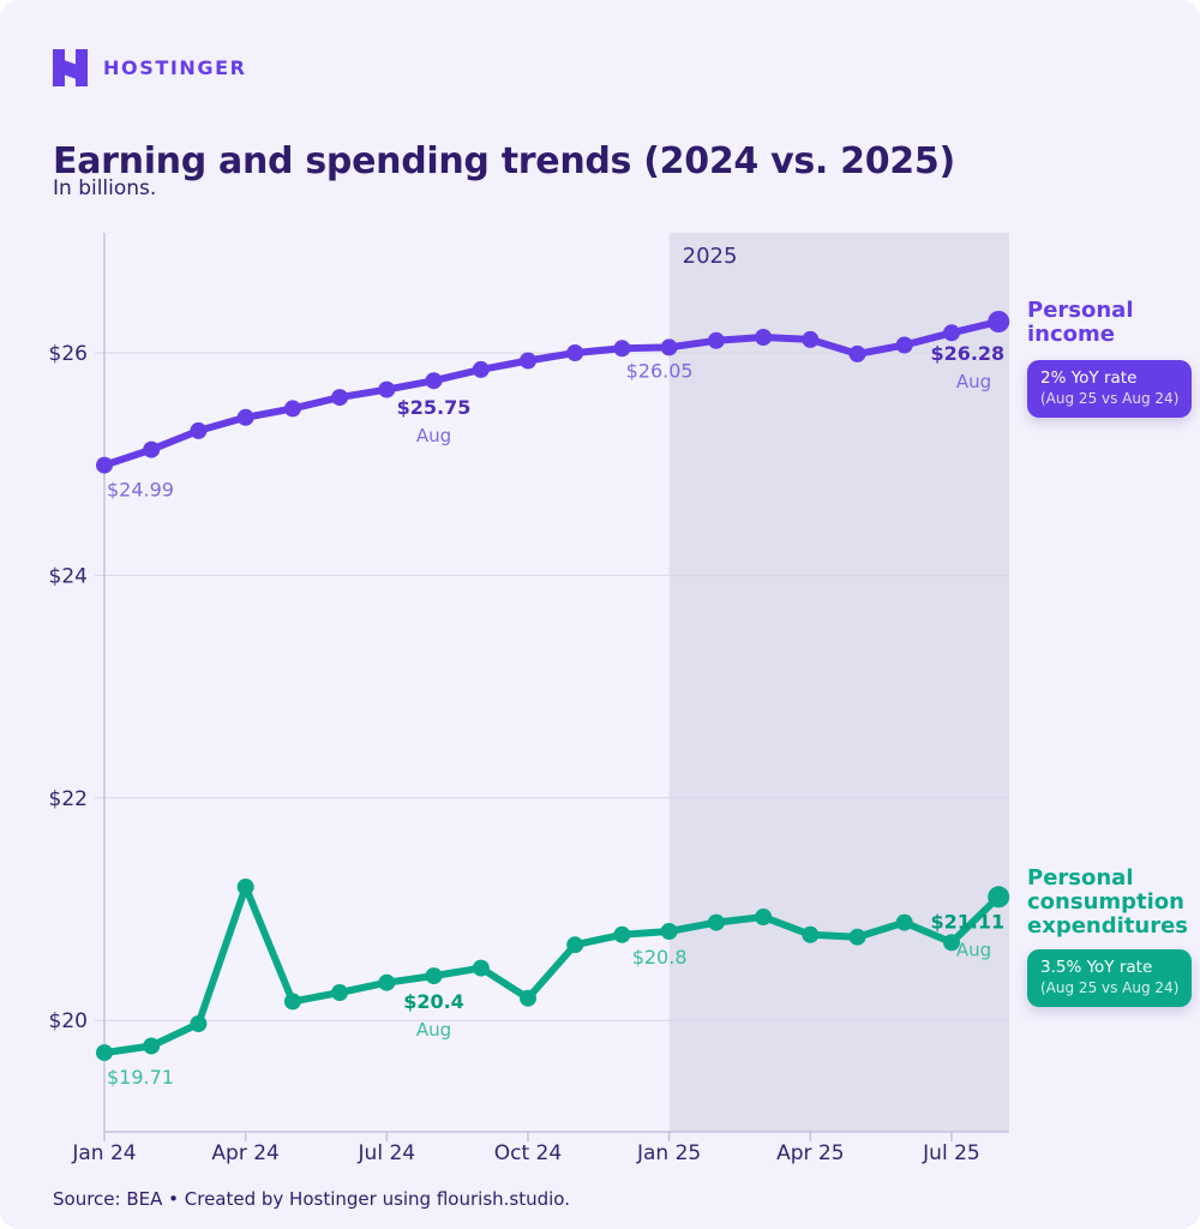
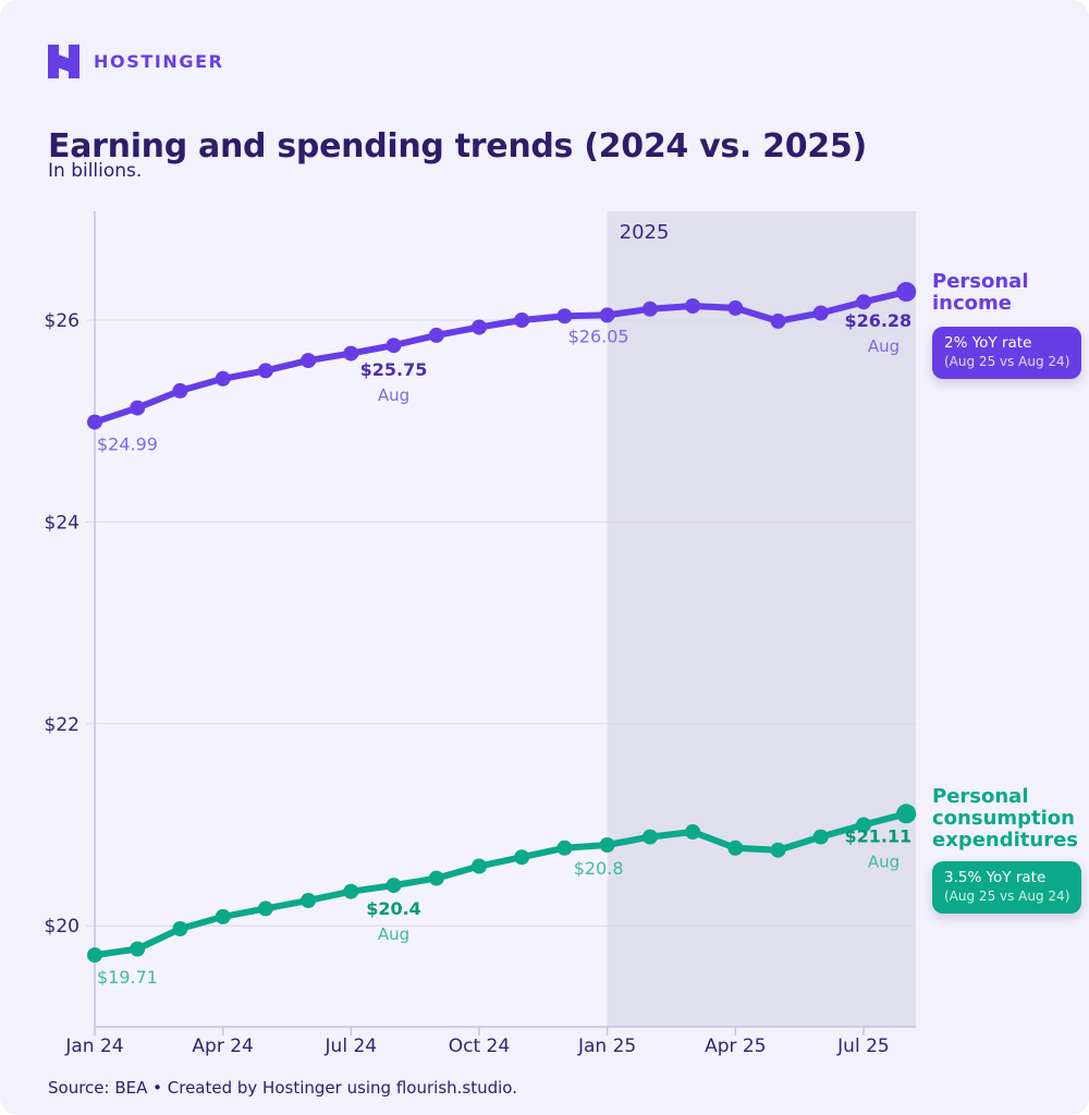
Personal consumption expenditures/Apr 24: $21.2 -> $20.1
Personal consumption expenditures/Oct 24: $20.2 -> $20.6
Personal consumption expenditures/Jul 25: $20.7 -> $21.0
